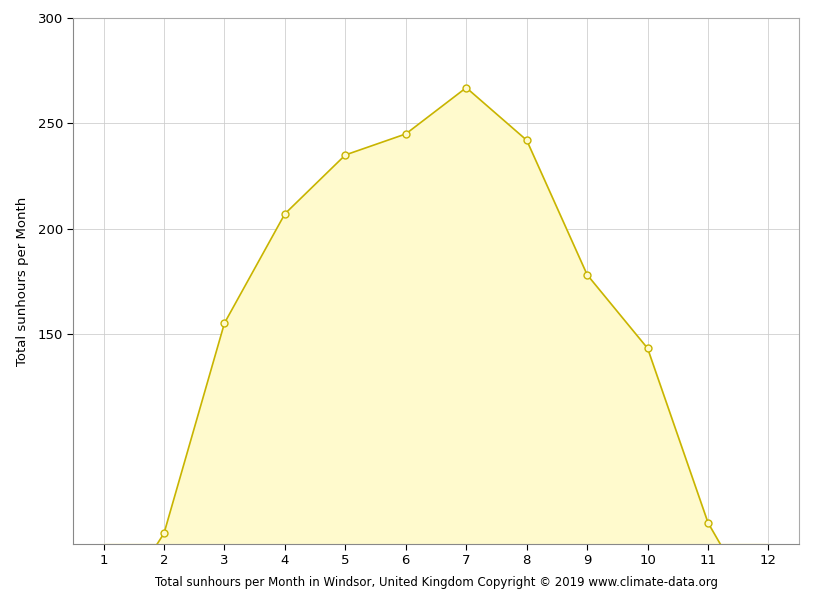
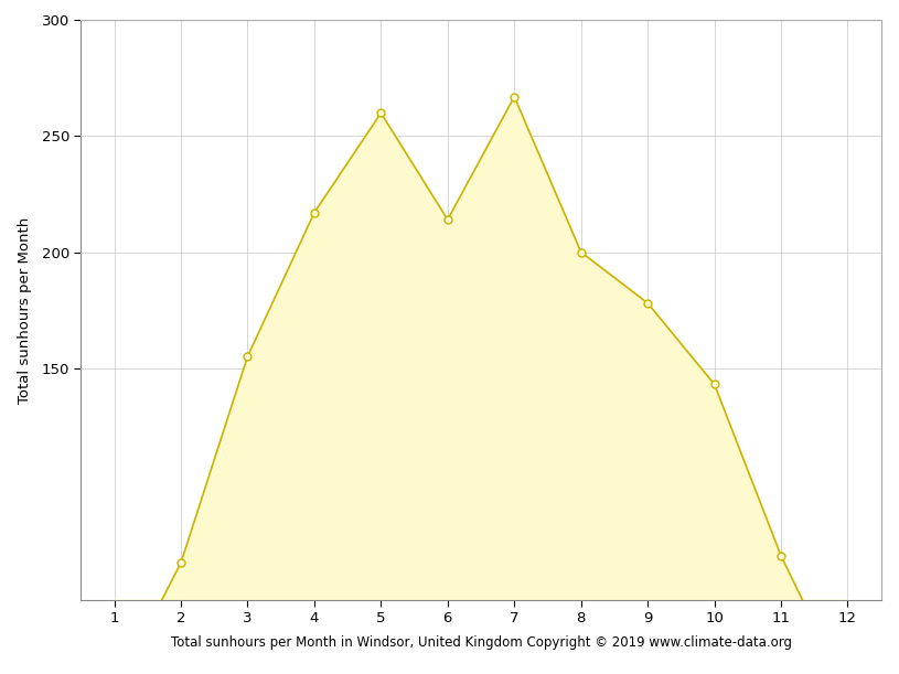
2: 55 -> 66
4: 207 -> 217
5: 235 -> 260
6: 245 -> 214
8: 242 -> 200
11: 60 -> 69
